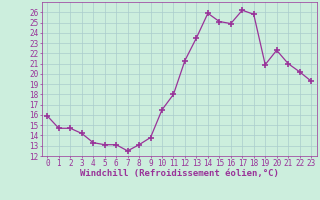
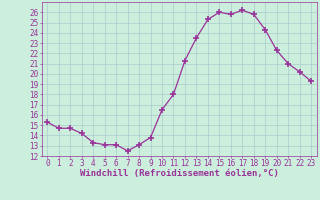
0: 15.9 -> 15.3
14: 25.9 -> 25.3
15: 25.1 -> 26.0
16: 24.9 -> 25.8
19: 20.9 -> 24.3
